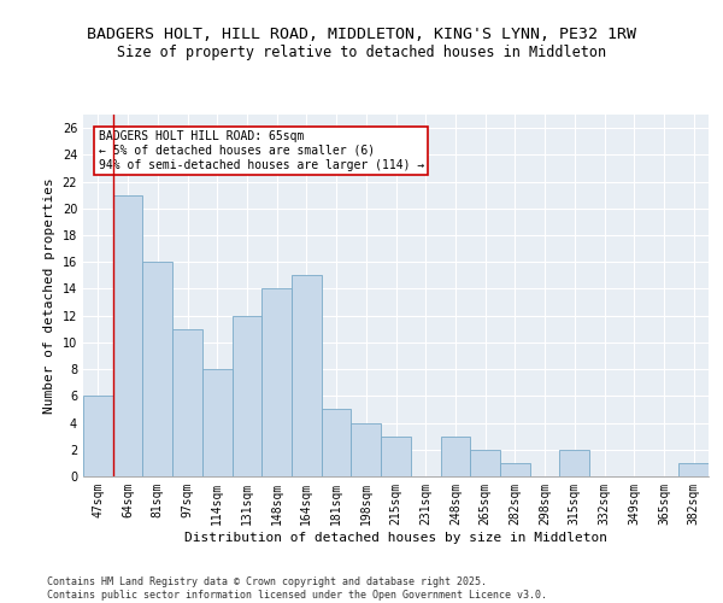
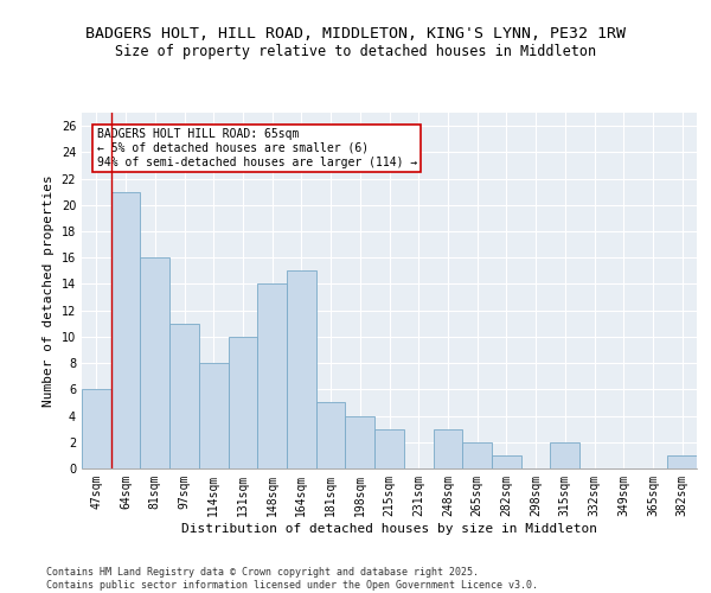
131sqm: 12 -> 10
